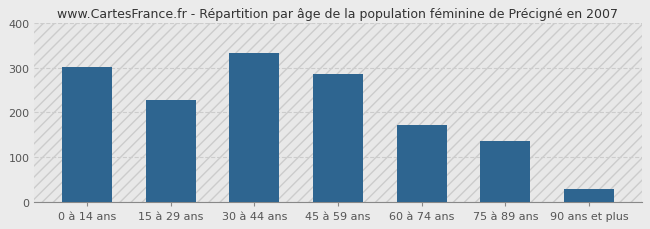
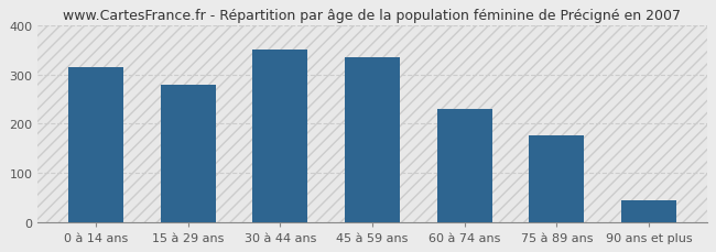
0 à 14 ans: 301 -> 315
15 à 29 ans: 228 -> 280
30 à 44 ans: 332 -> 350
45 à 59 ans: 285 -> 335
60 à 74 ans: 171 -> 230
75 à 89 ans: 136 -> 175
90 ans et plus: 28 -> 45
